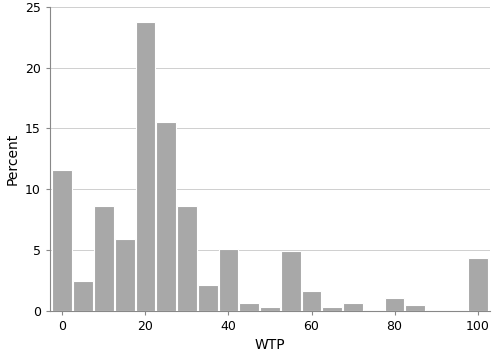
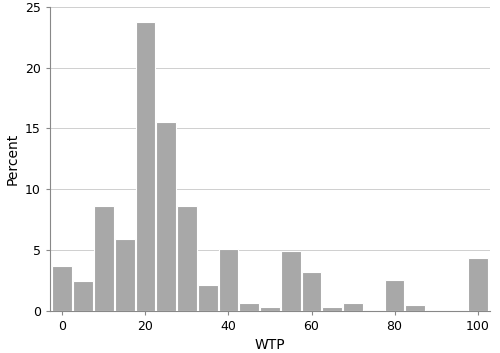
0: 11.6 -> 3.7
60: 1.6 -> 3.2
80: 1.0 -> 2.5
